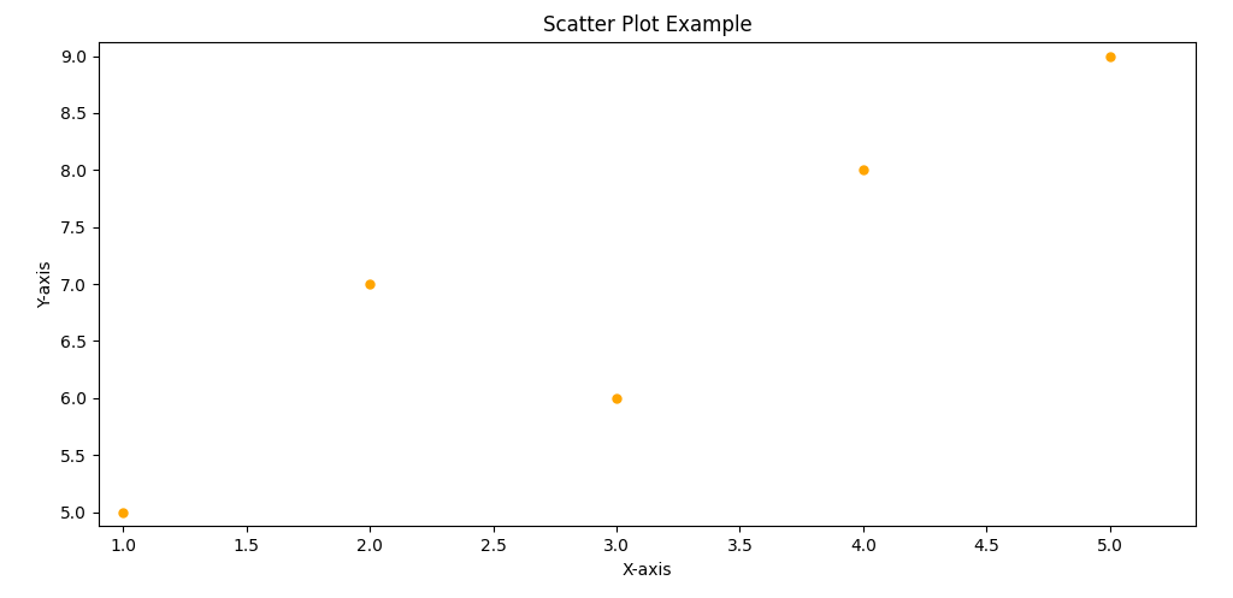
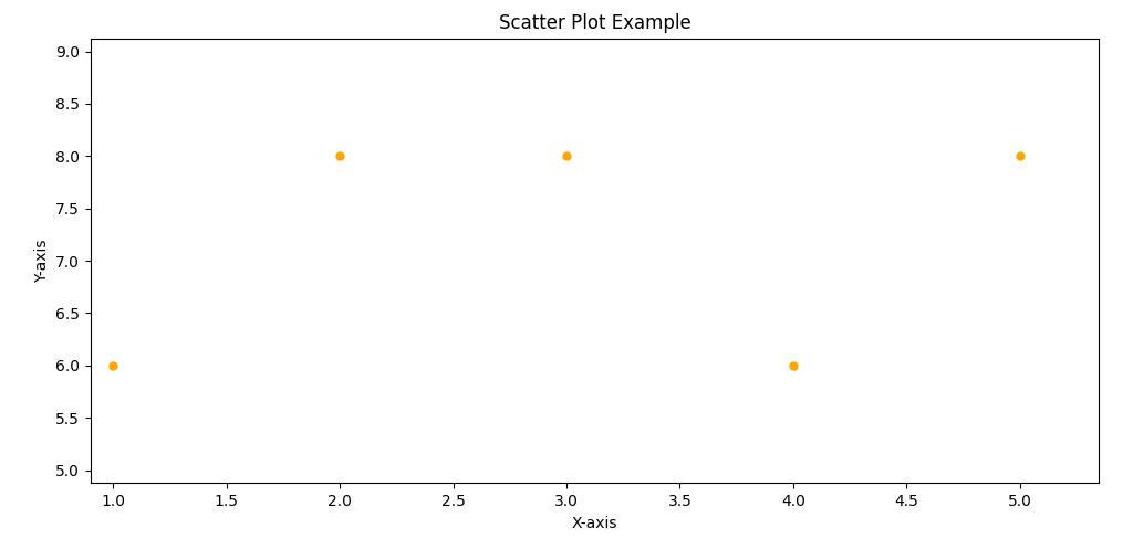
1.0: 5 -> 6
2.0: 7 -> 8
3.0: 6 -> 8
4.0: 8 -> 6
5.0: 9 -> 8
